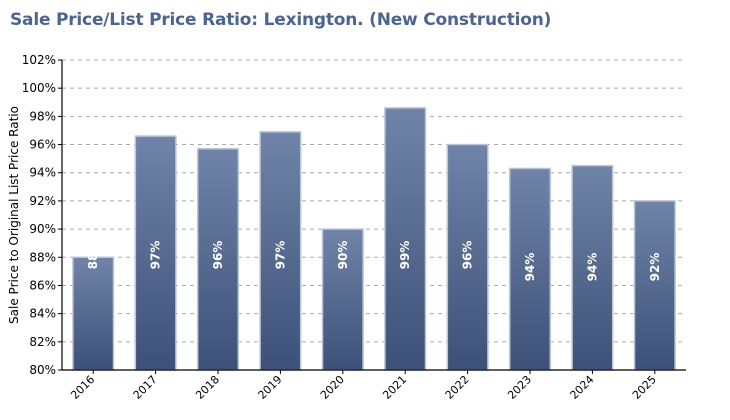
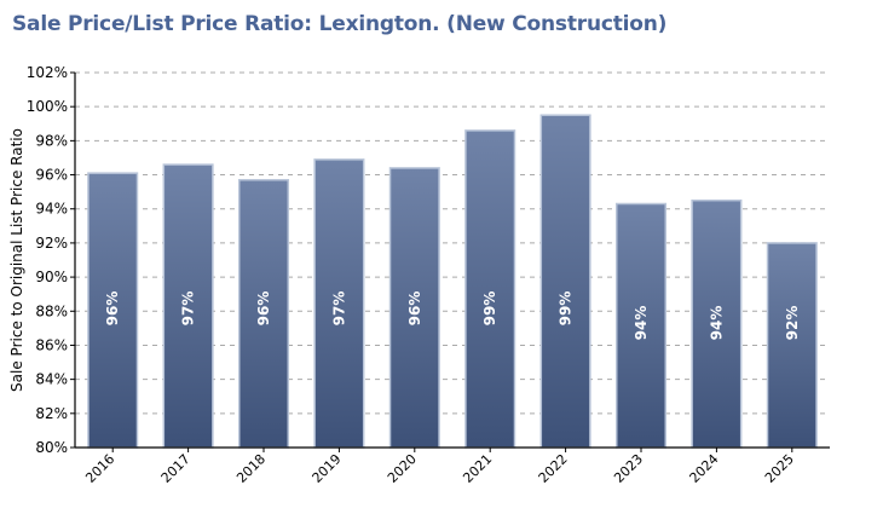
2016: 88% -> 96%
2020: 90% -> 96%
2022: 96% -> 99%
